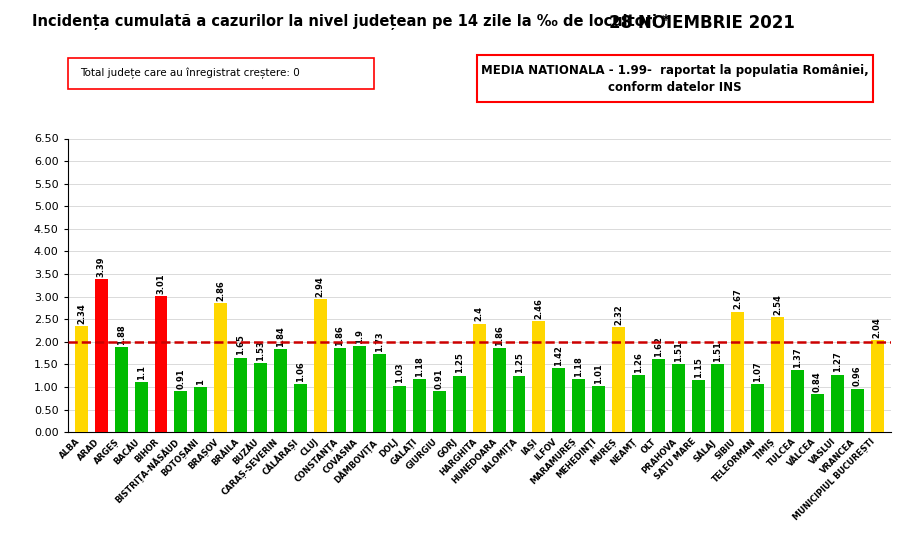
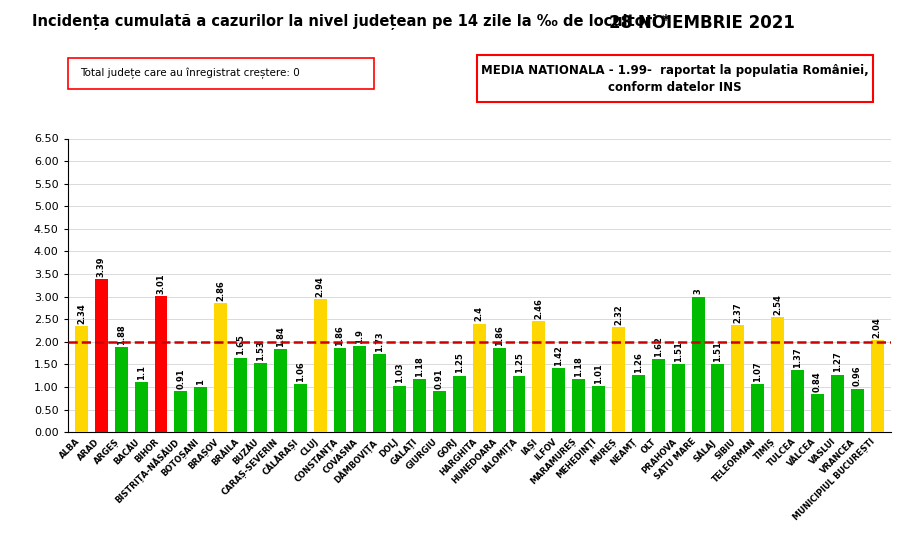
SATU MARE: 1.15 -> 3
SIBIU: 2.67 -> 2.37
